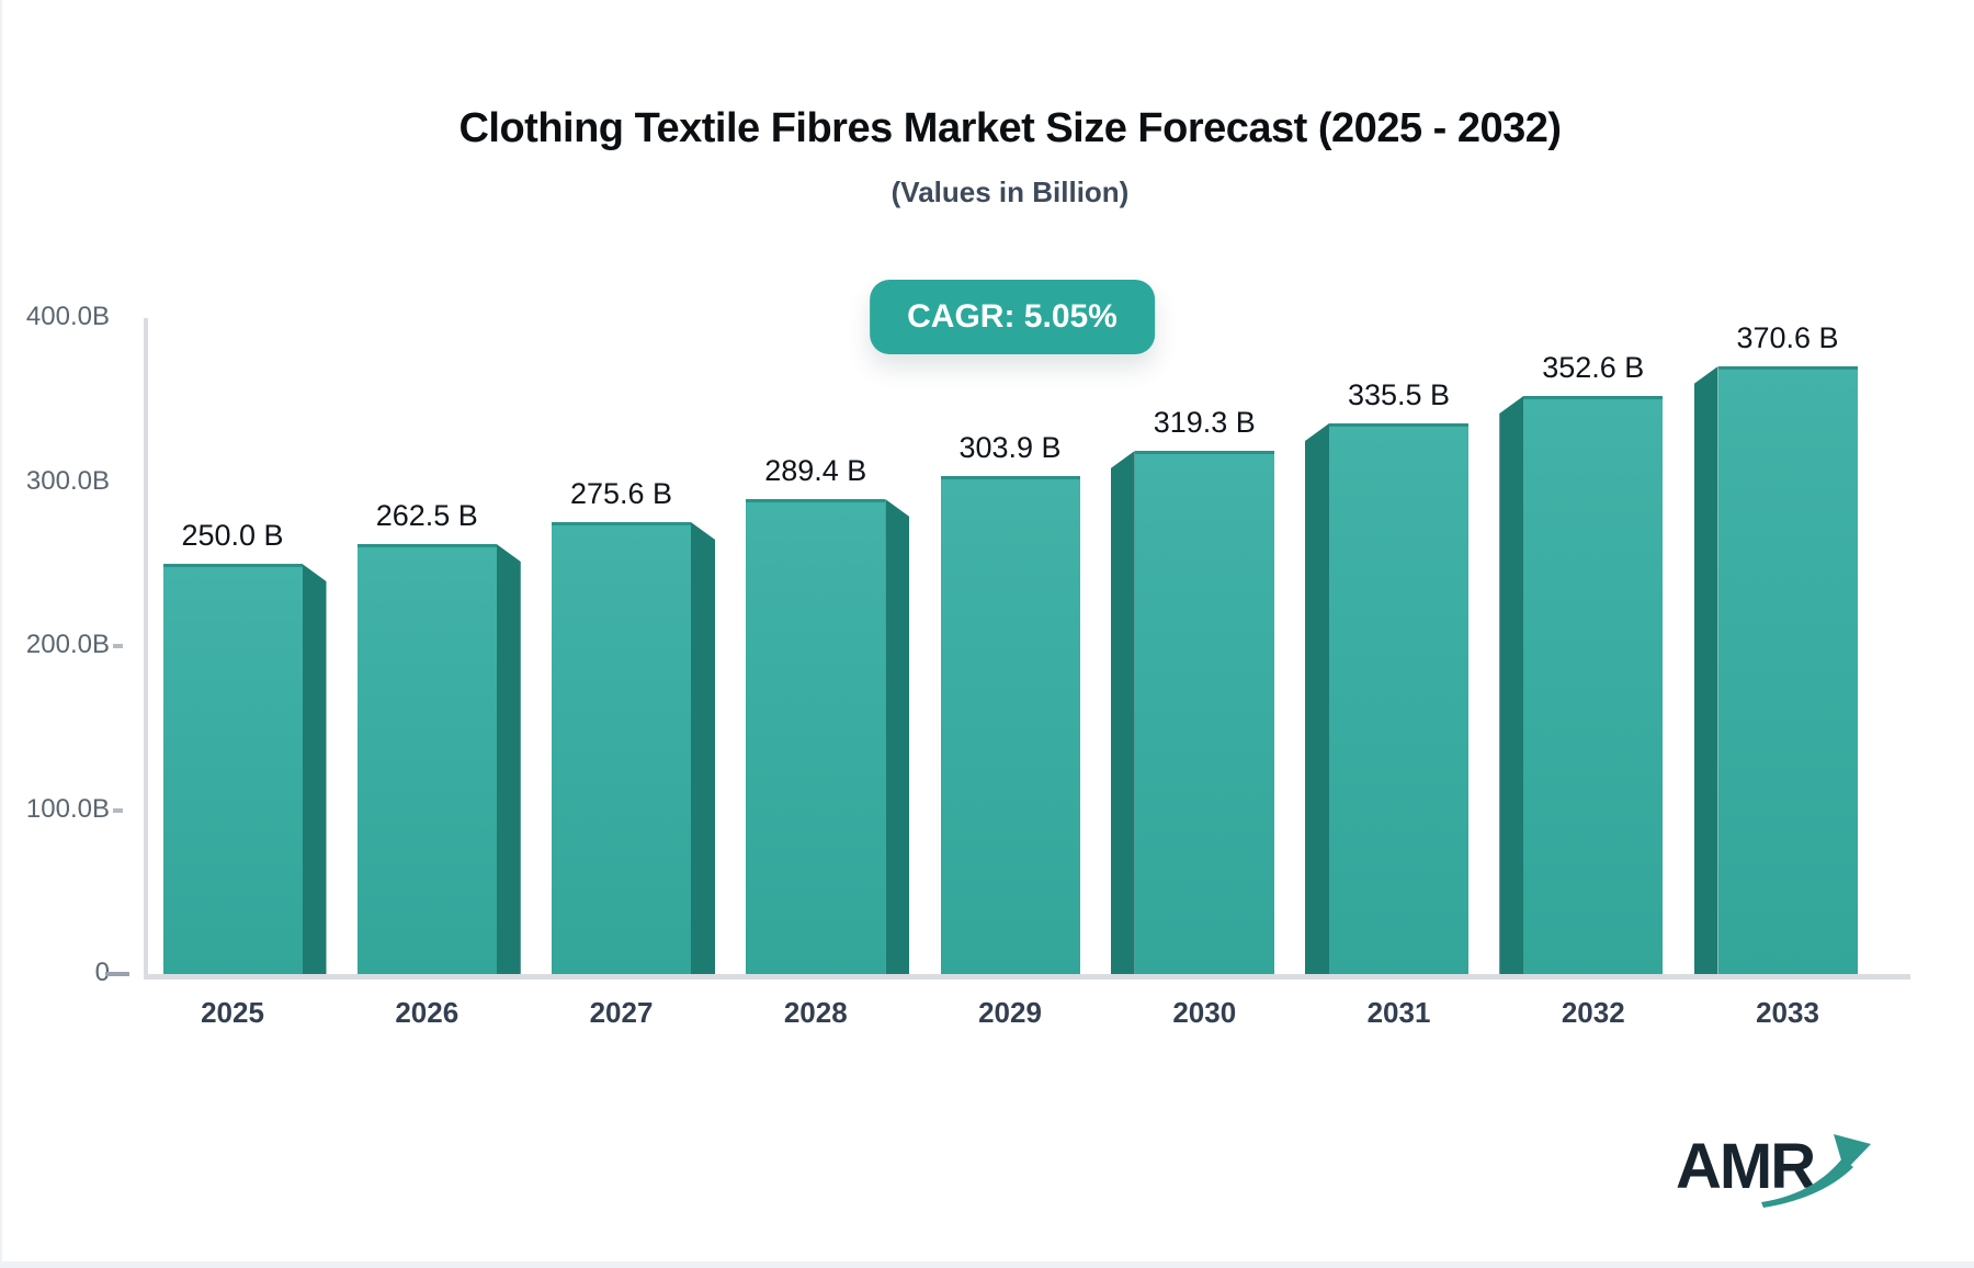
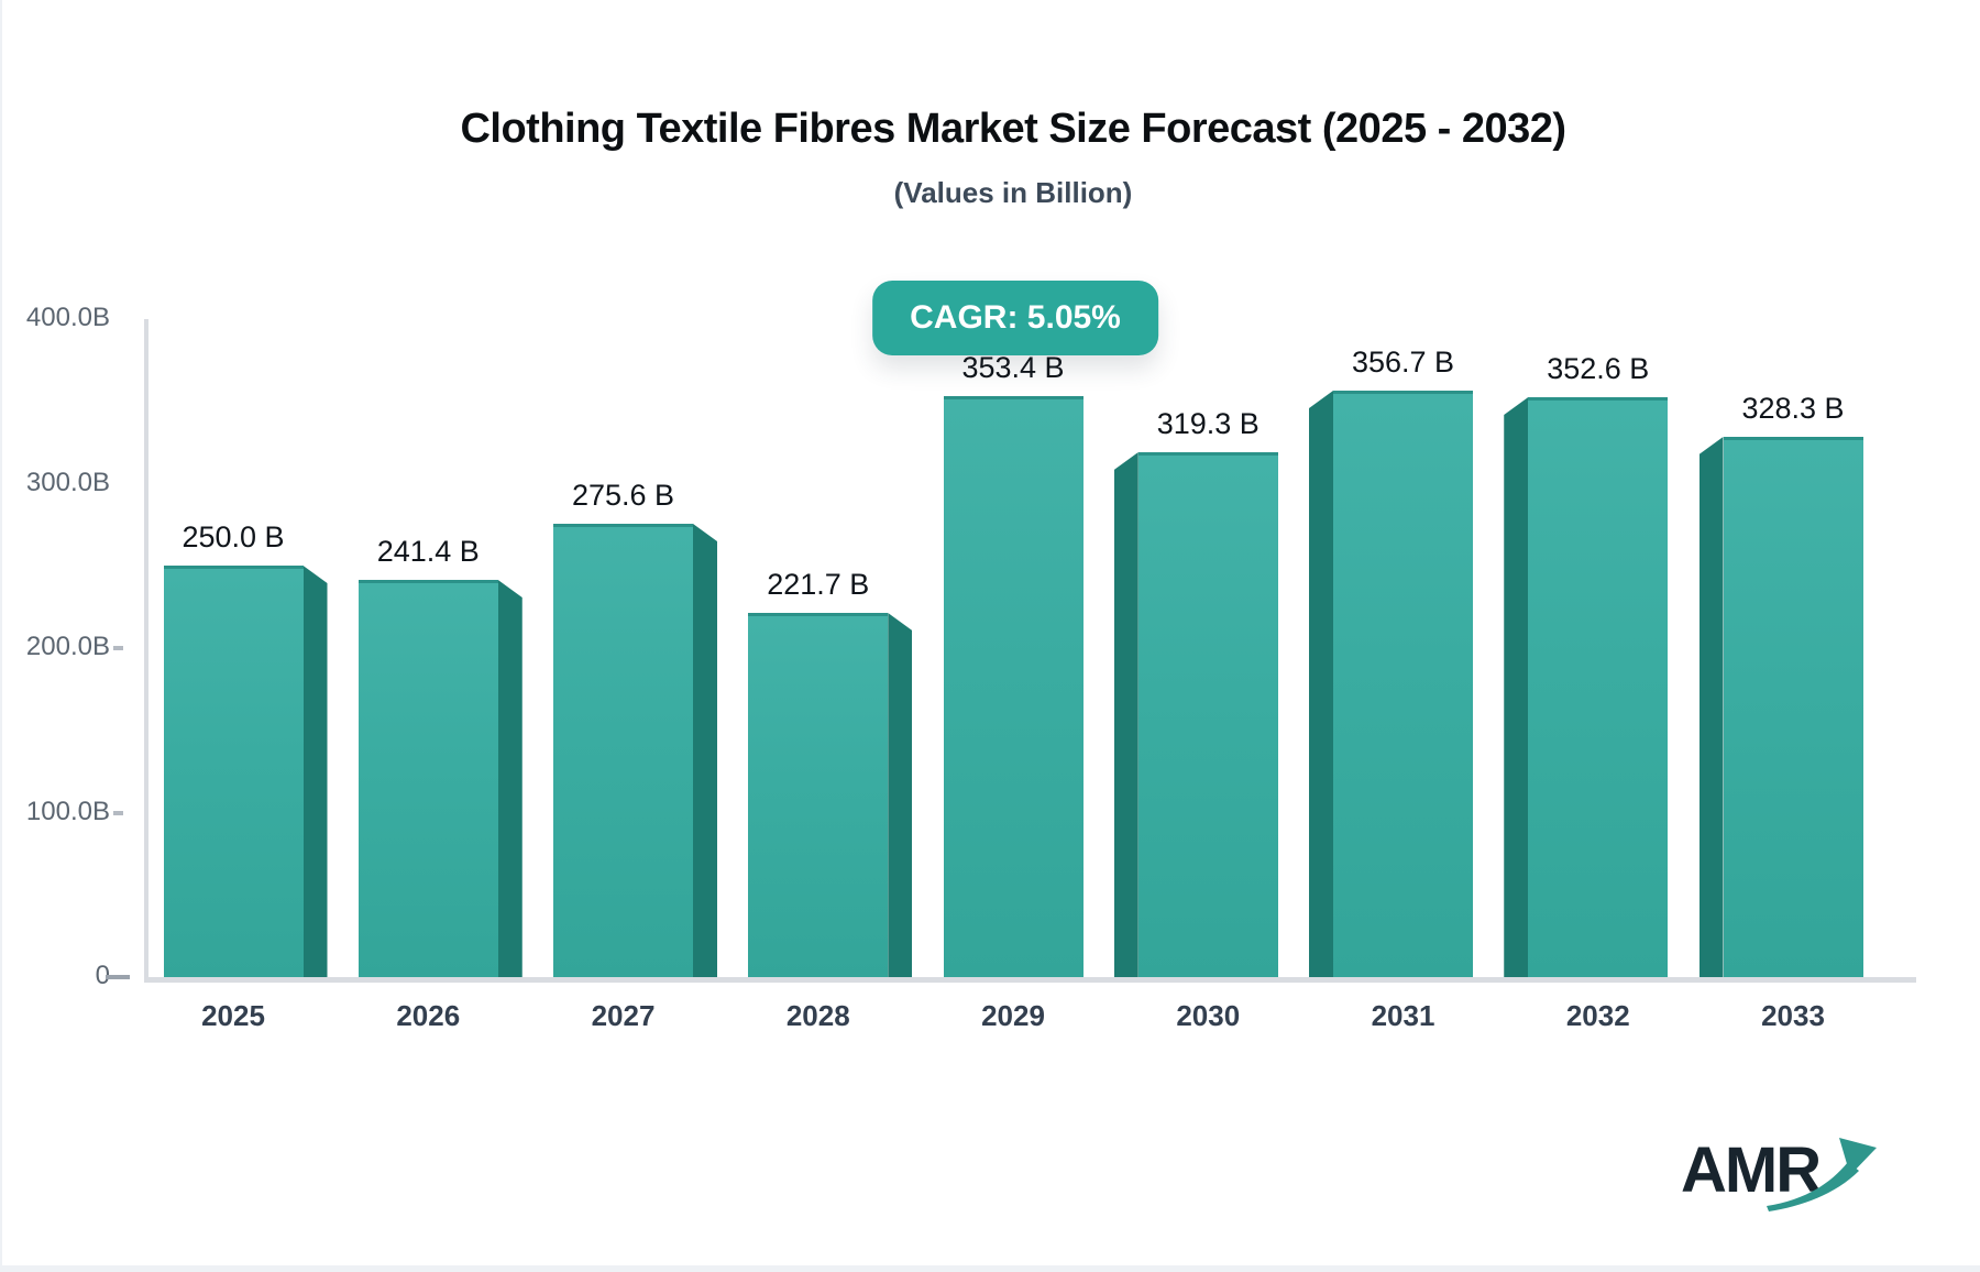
2026: 262.5 -> 241.4
2028: 289.4 -> 221.7
2029: 303.9 -> 353.4
2031: 335.5 -> 356.7
2033: 370.6 -> 328.3
